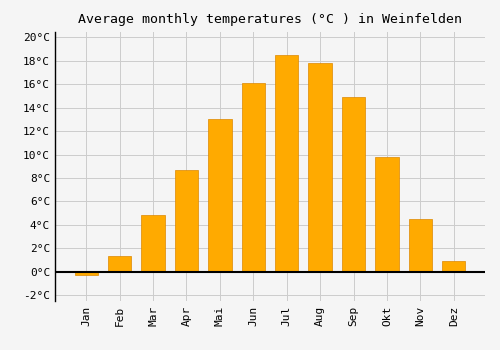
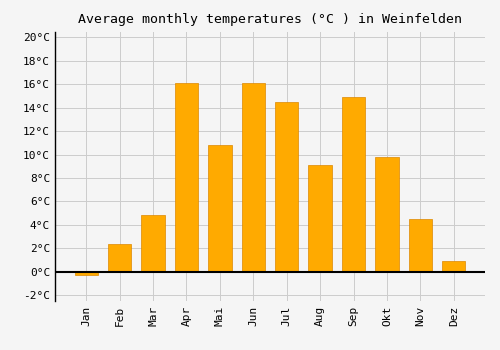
Feb: 1.3°C -> 2.4°C
Apr: 8.7°C -> 16.1°C
Mai: 13.0°C -> 10.8°C
Jul: 18.5°C -> 14.5°C
Aug: 17.8°C -> 9.1°C
